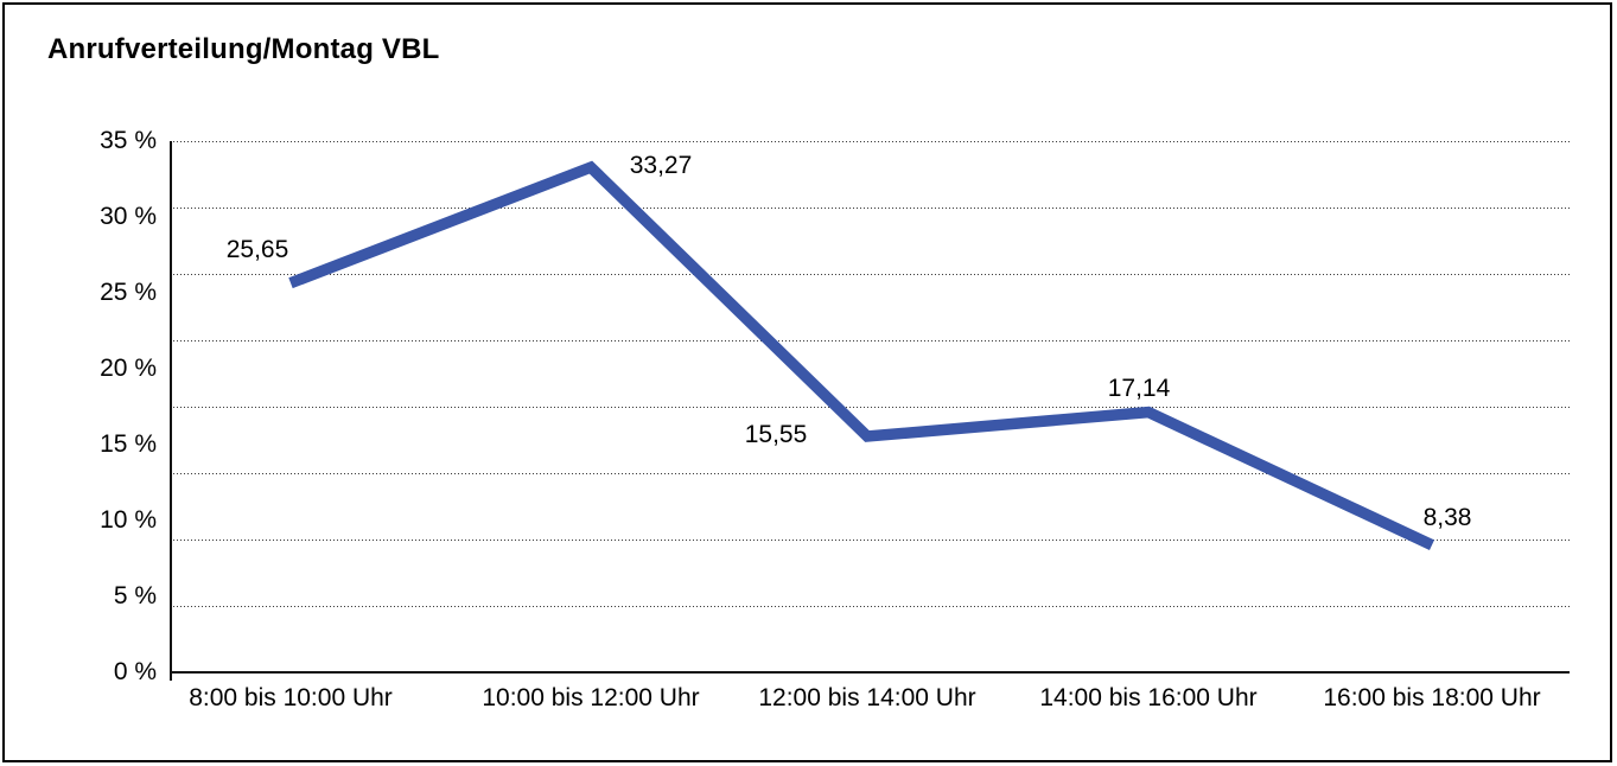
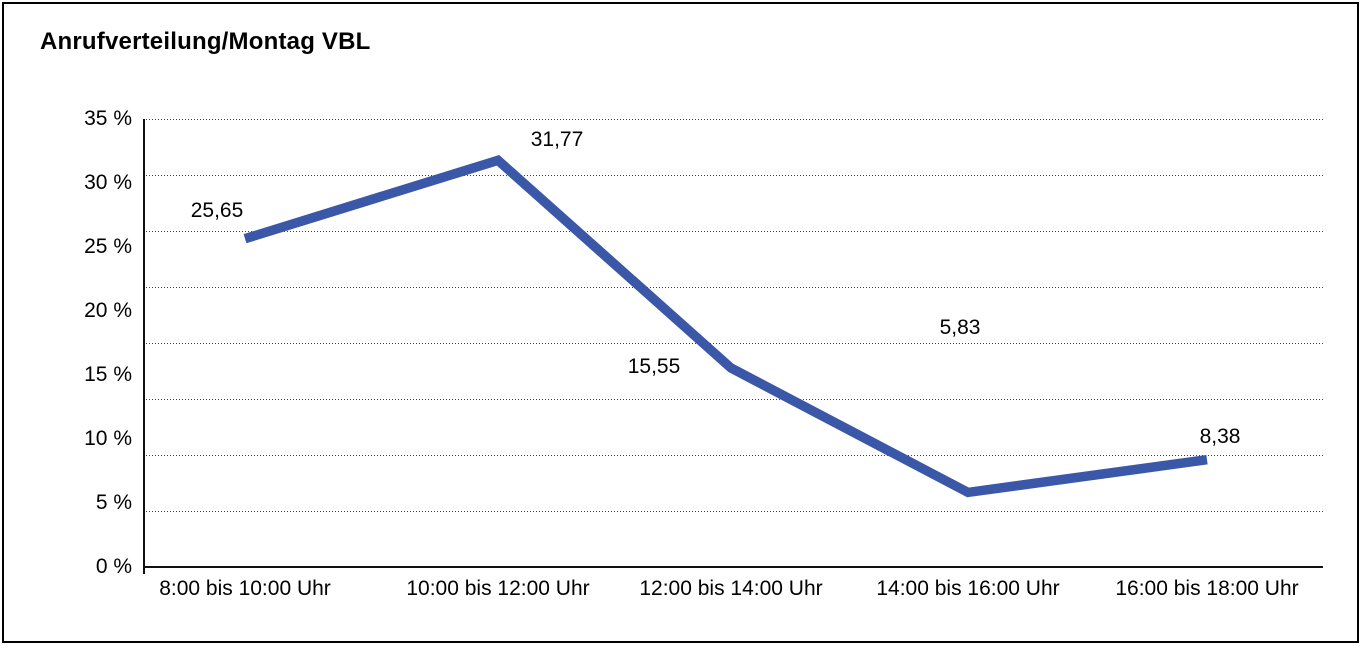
10:00 bis 12:00 Uhr: 33,27 -> 31,77
14:00 bis 16:00 Uhr: 17,14 -> 5,83
